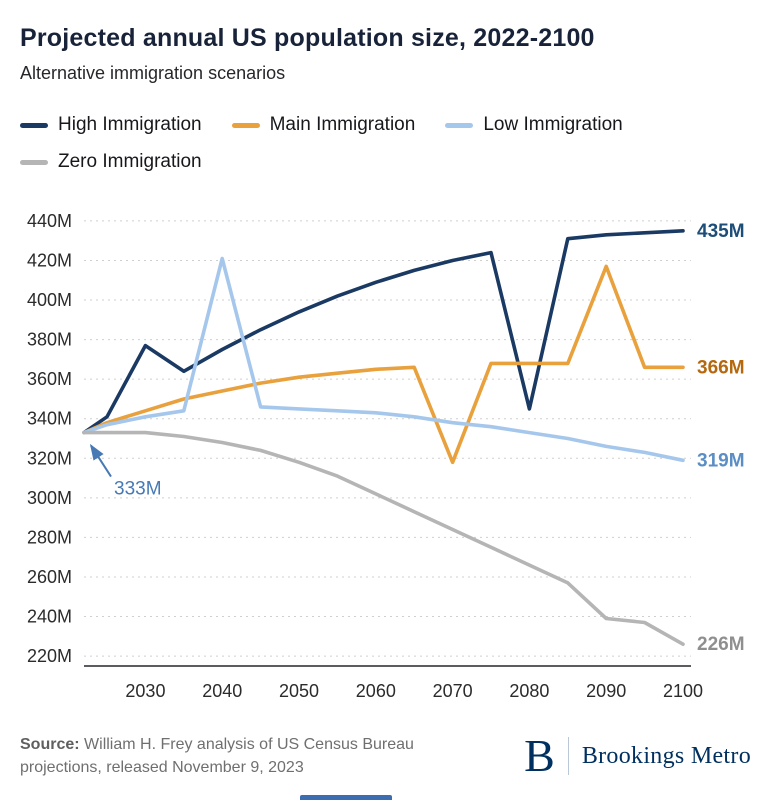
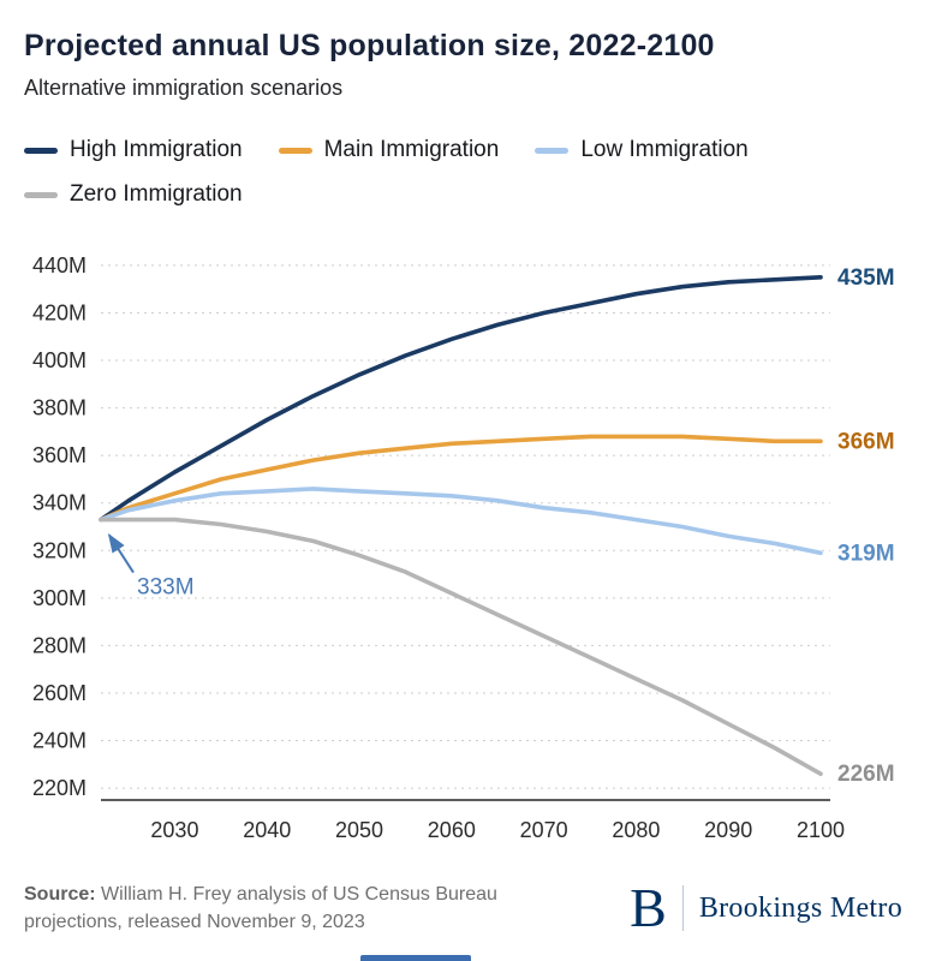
High Immigration/2030: 377M -> 353M
Low Immigration/2040: 421M -> 345M
Main Immigration/2070: 318M -> 367M
High Immigration/2080: 345M -> 428M
Main Immigration/2090: 417M -> 367M
Zero Immigration/2090: 239M -> 247M
